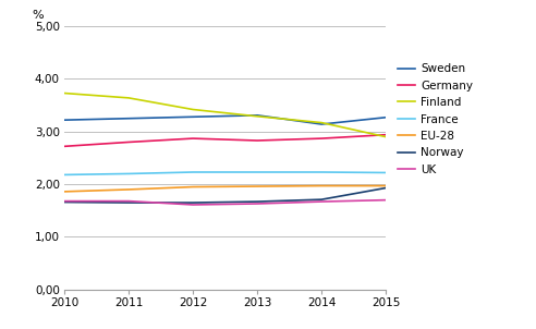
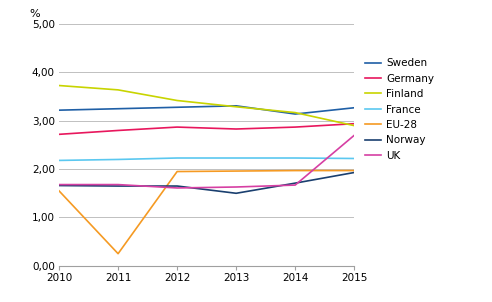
EU-28/2010: 1,86 -> 1,55
EU-28/2011: 1,90 -> 0,25
Norway/2013: 1,67 -> 1,50
UK/2015: 1,70 -> 2,70
